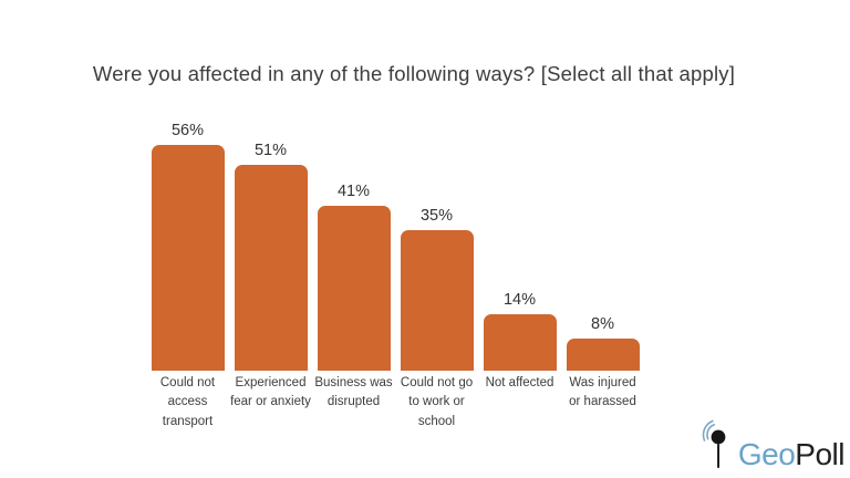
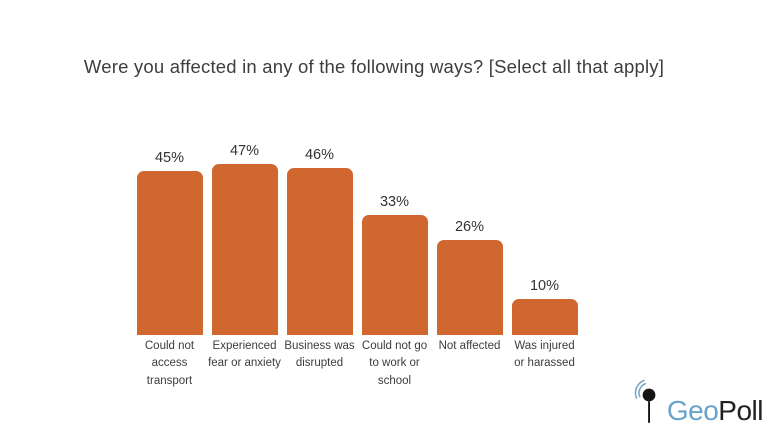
Could not access transport: 56% -> 45%
Experienced fear or anxiety: 51% -> 47%
Business was disrupted: 41% -> 46%
Could not go to work or school: 35% -> 33%
Not affected: 14% -> 26%
Was injured or harassed: 8% -> 10%
